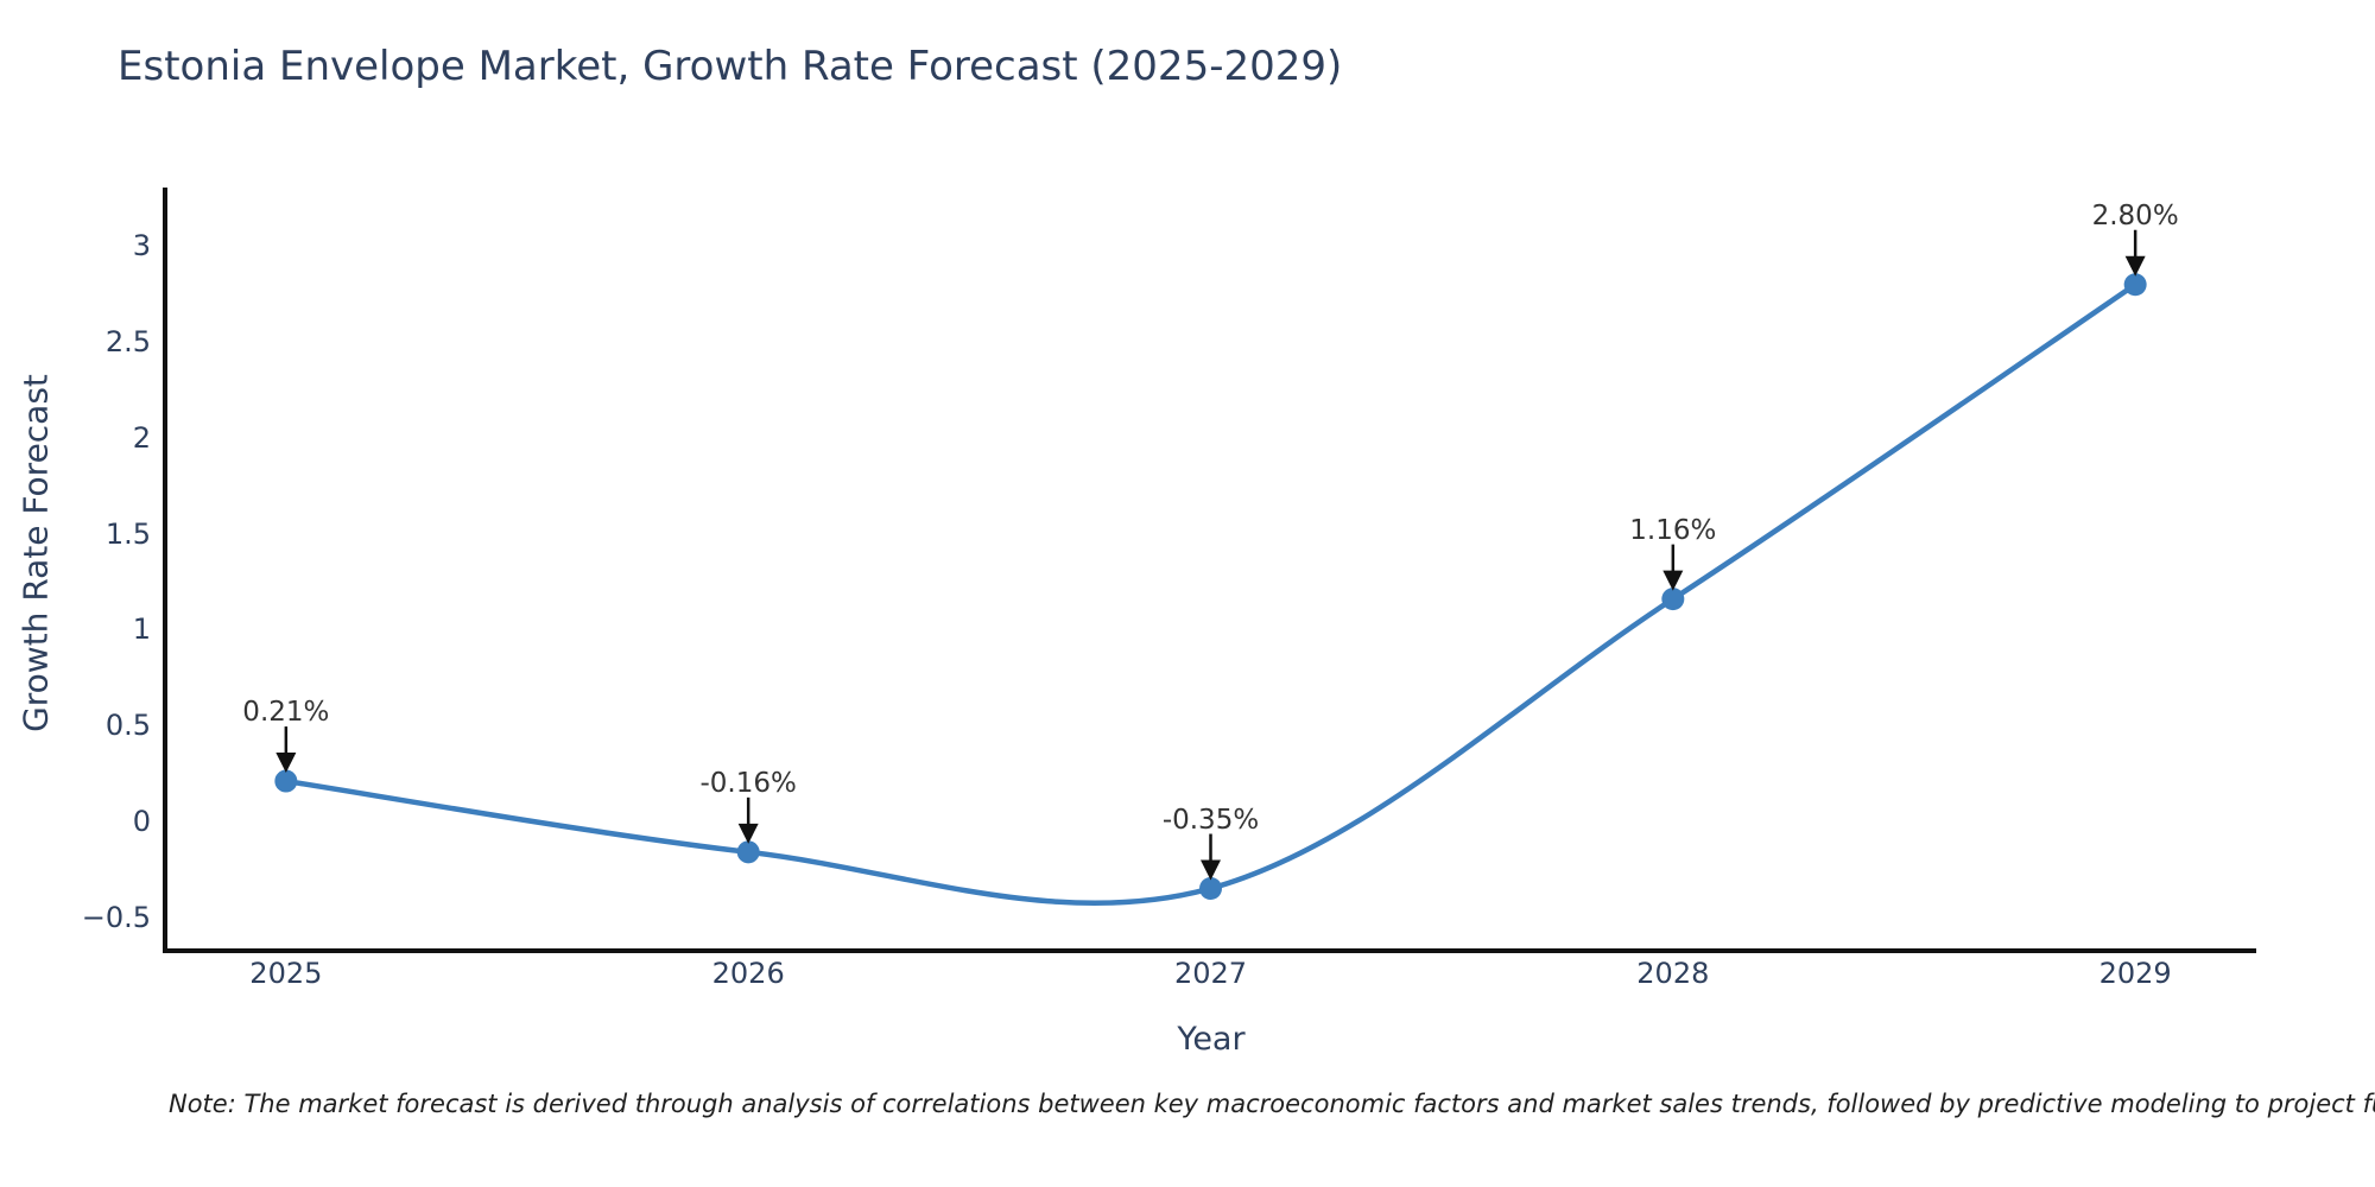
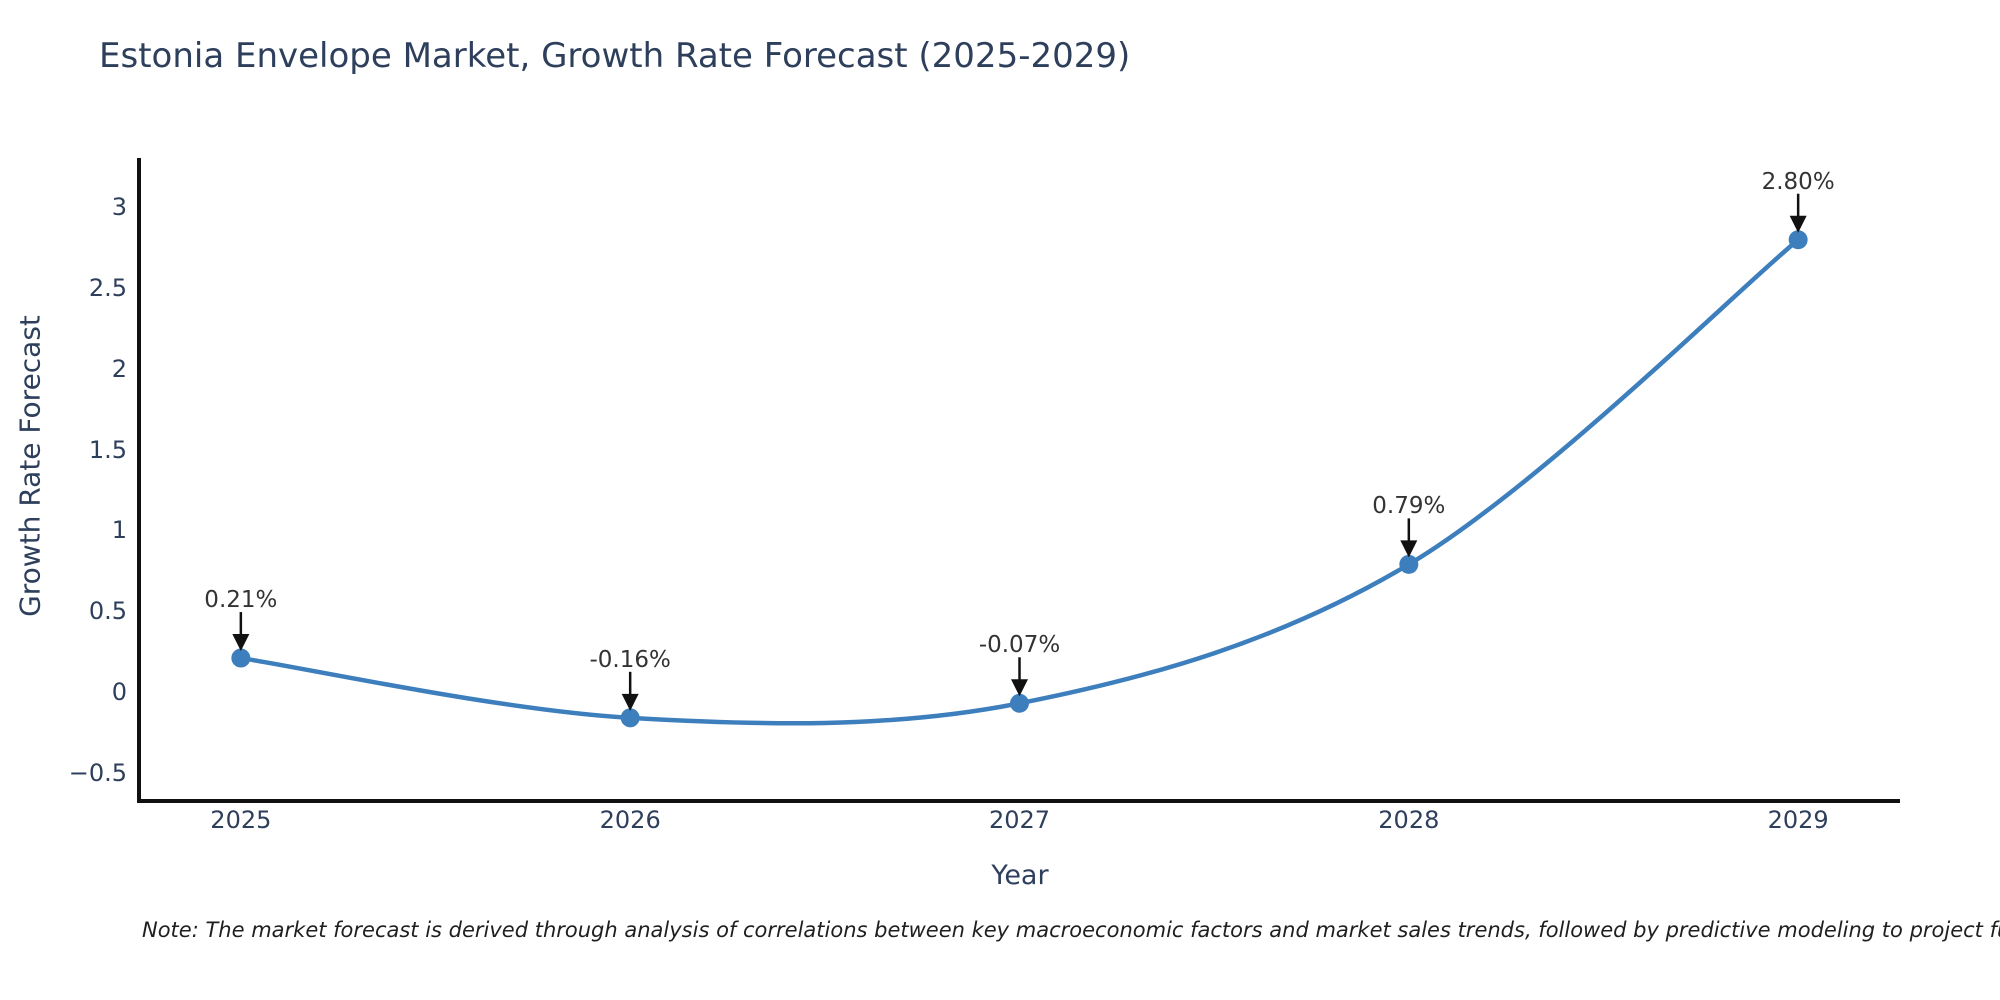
2027: -0.35% -> -0.07%
2028: 1.16% -> 0.79%
